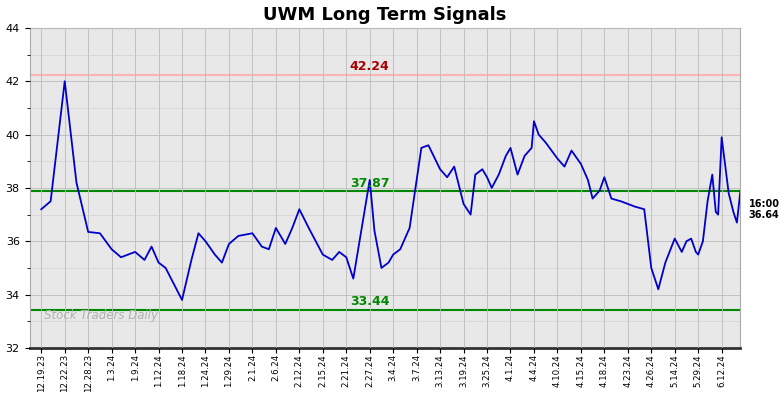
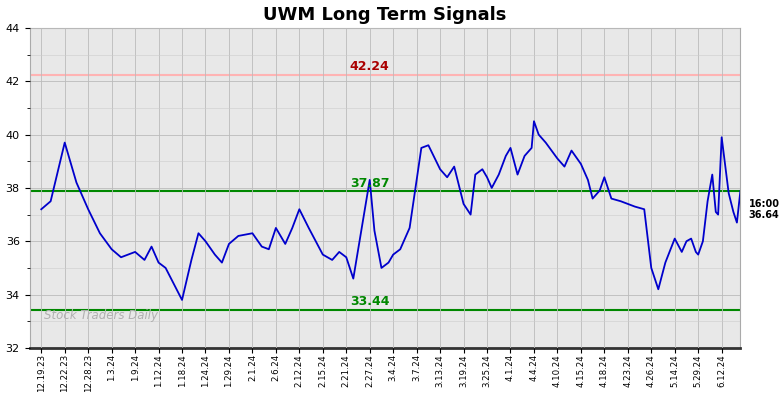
12.22.23: 42.00 -> 39.70
12.28.23: 36.35 -> 37.20
